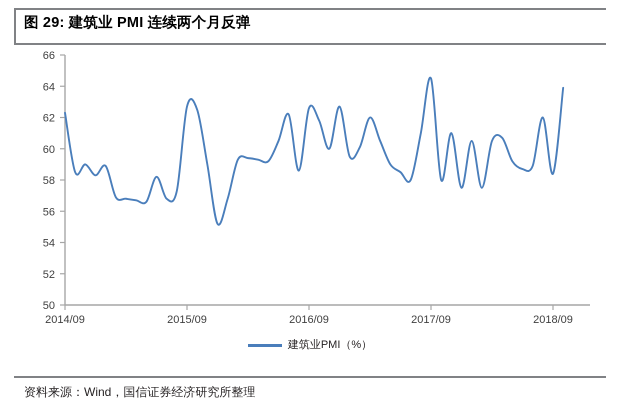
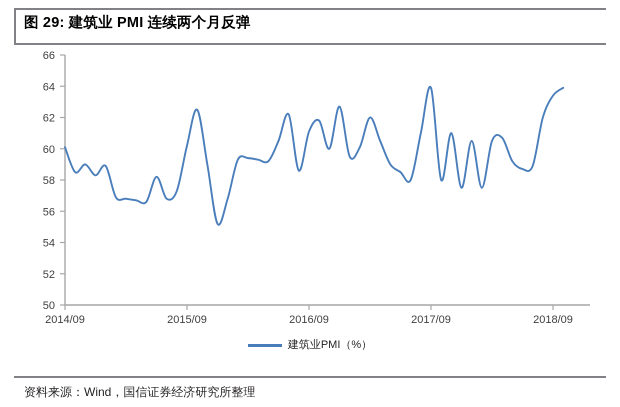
2014/09: 62.3 -> 60.1
2015/09: 62.7 -> 60.2
2016/09: 62.6 -> 61.1
2017/09: 64.5 -> 63.9
2018/09: 58.4 -> 63.4
